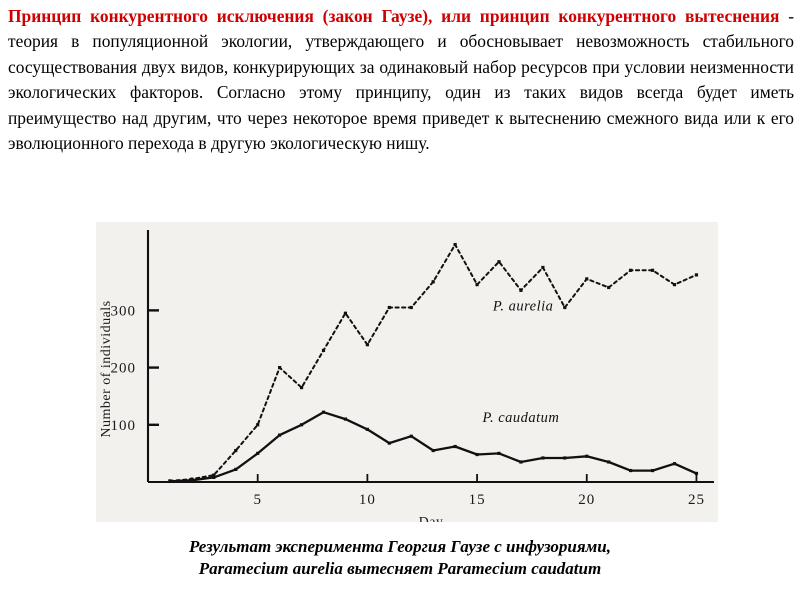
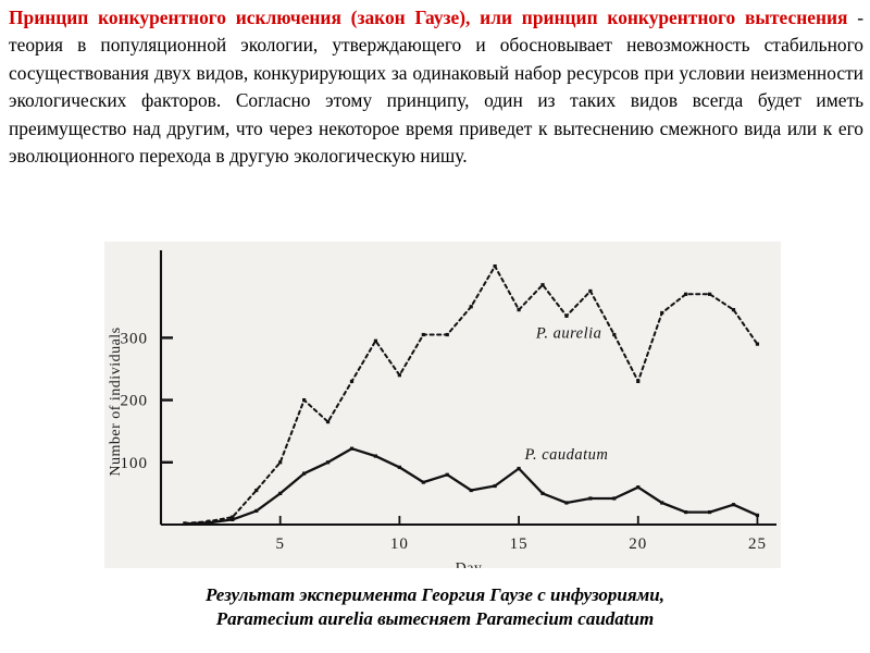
P. caudatum/15: 50 -> 90
P. aurelia/20: 360 -> 230
P. caudatum/20: 40 -> 60
P. aurelia/25: 360 -> 290
